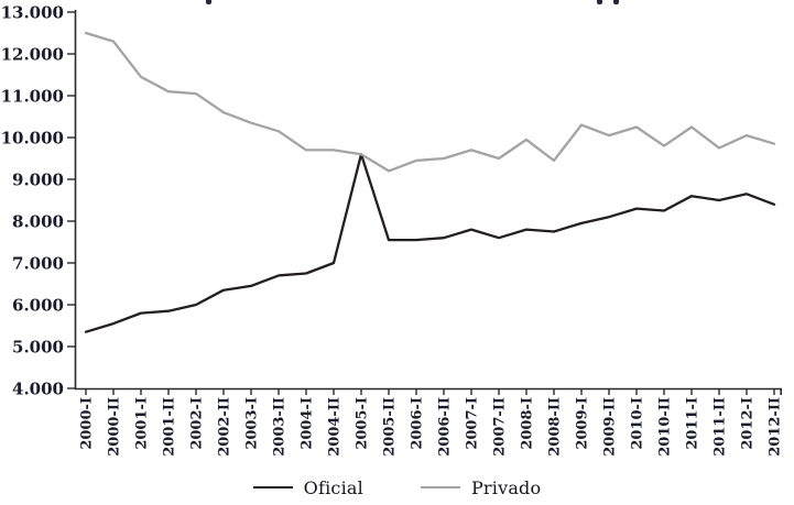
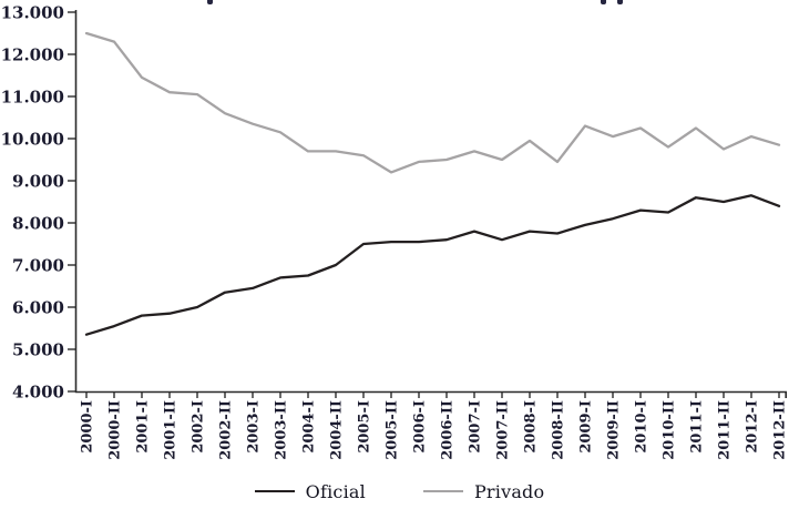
Oficial/2005-I: 9600 -> 7500
